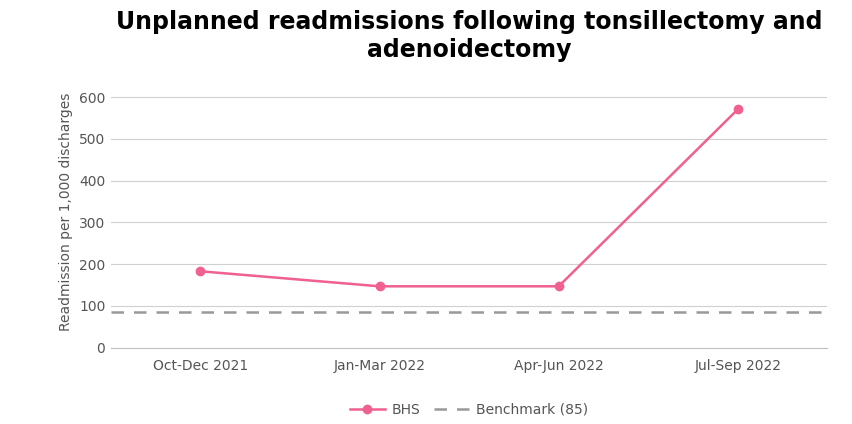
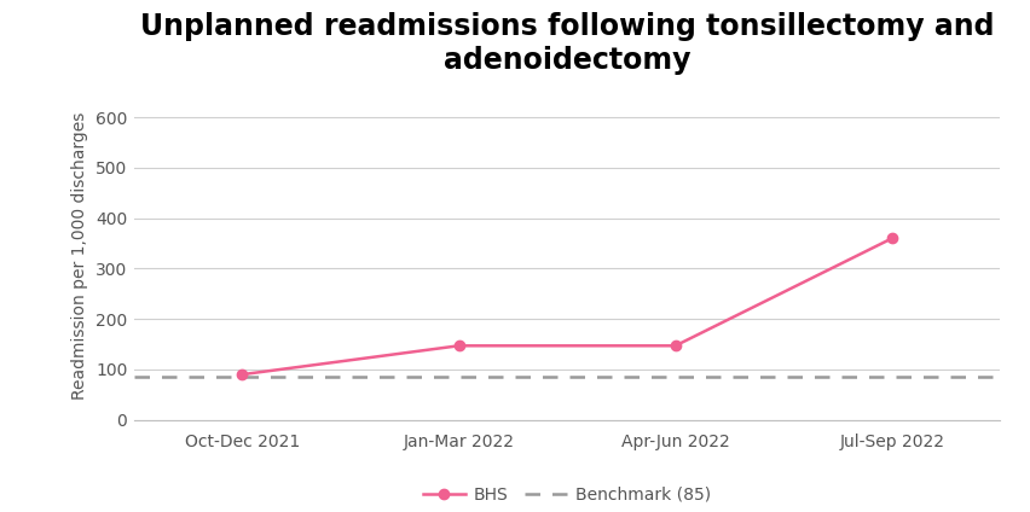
Oct-Dec 2021: 183 -> 90
Jul-Sep 2022: 571 -> 360
